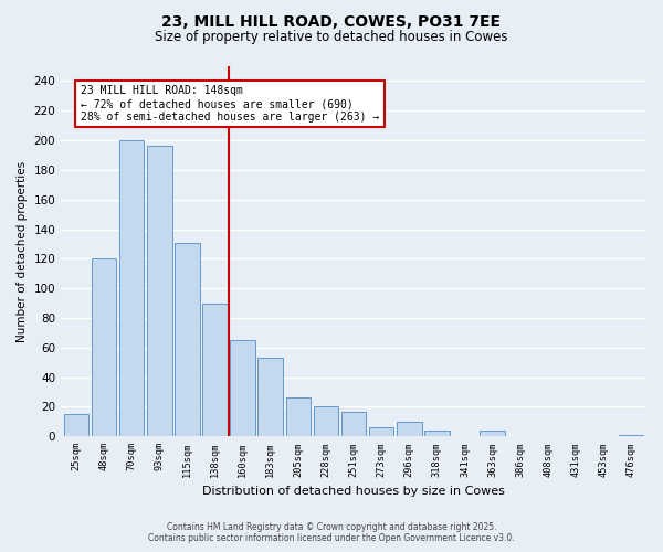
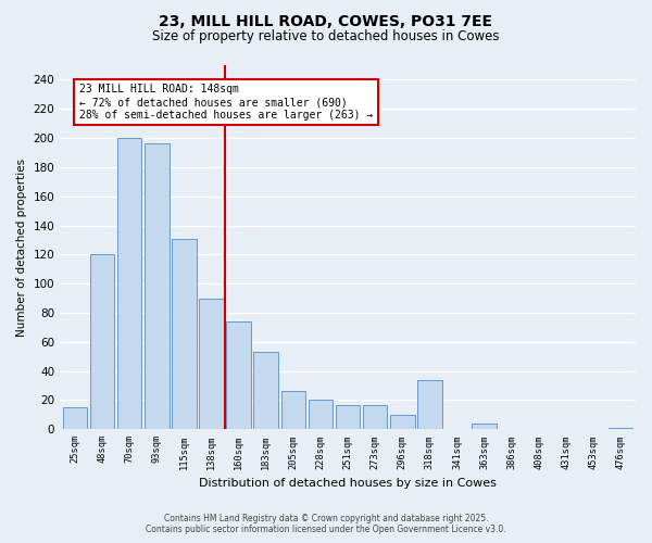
160sqm: 65 -> 74
273sqm: 6 -> 17
318sqm: 4 -> 34
